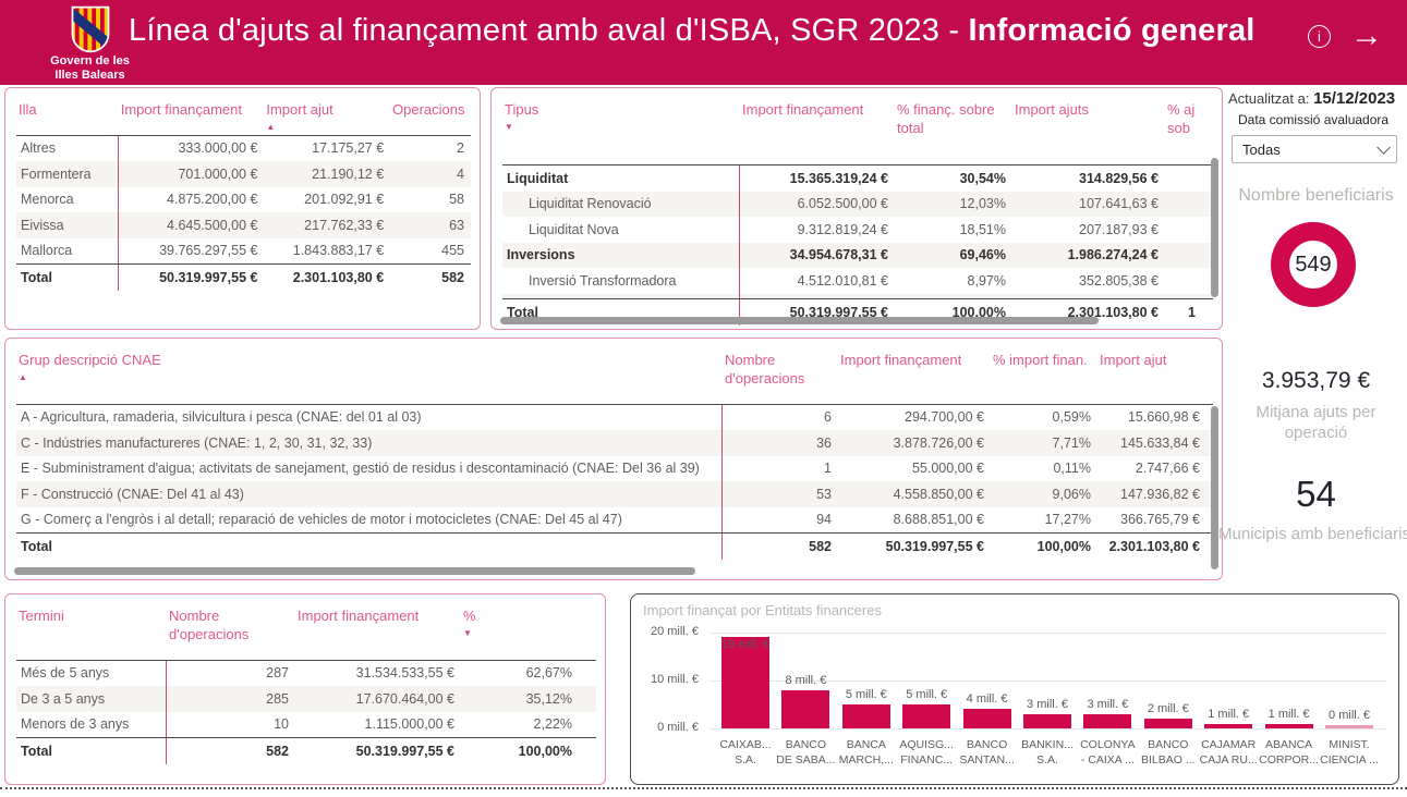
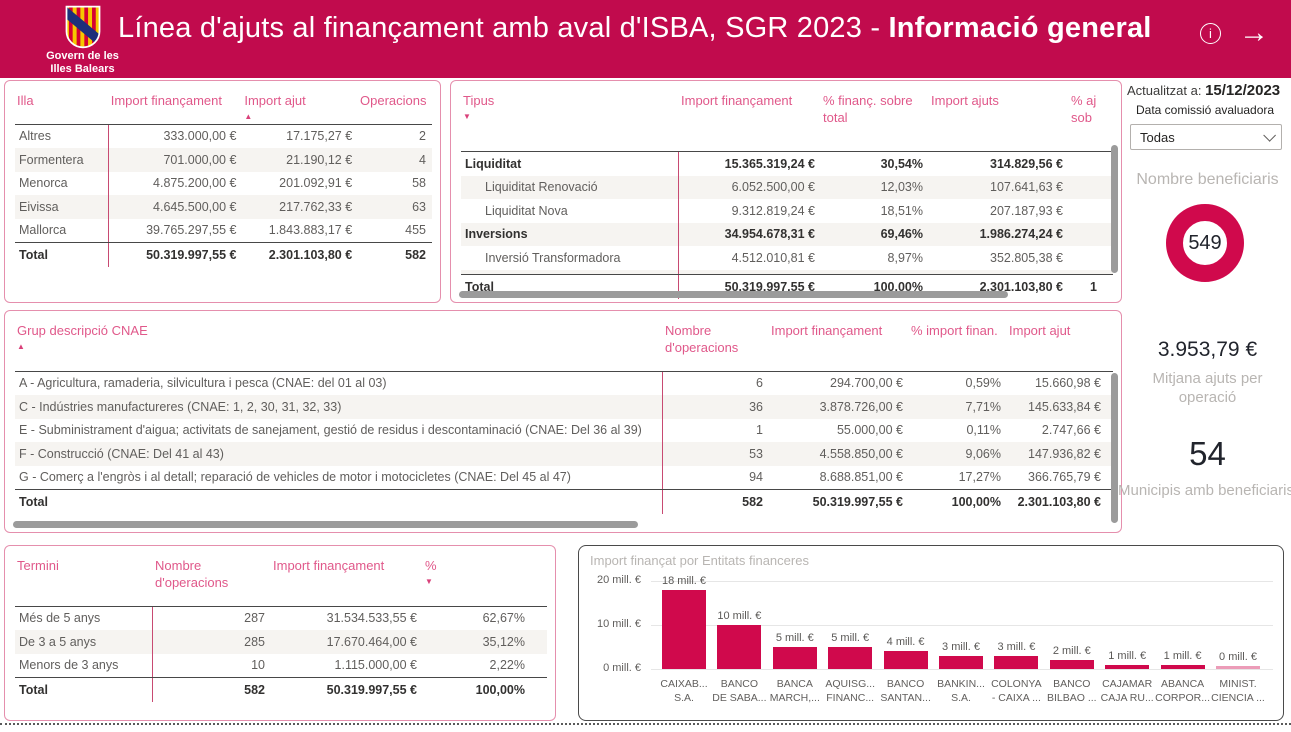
CAIXAB... S.A.: 19 -> 18
BANCO DE SABA...: 8 -> 10
